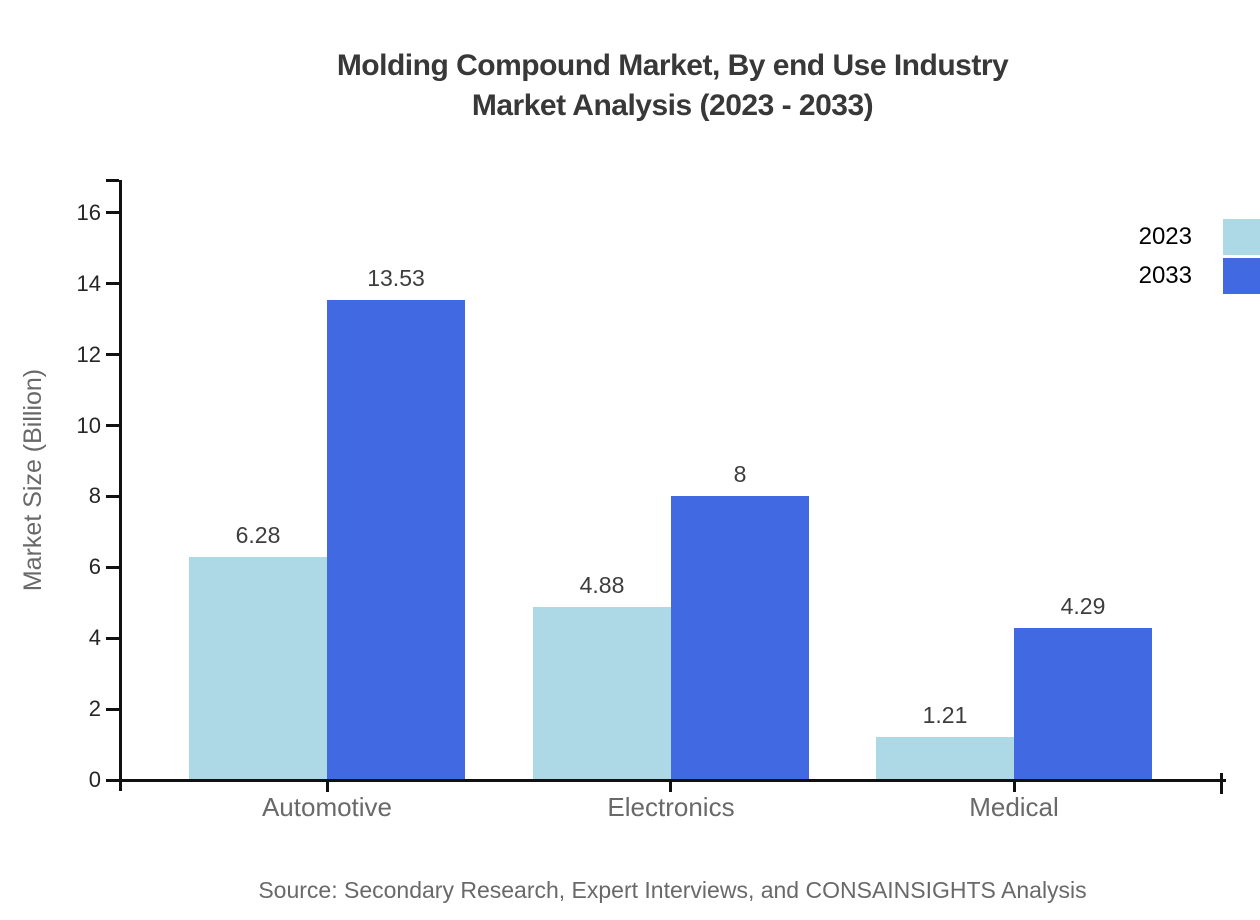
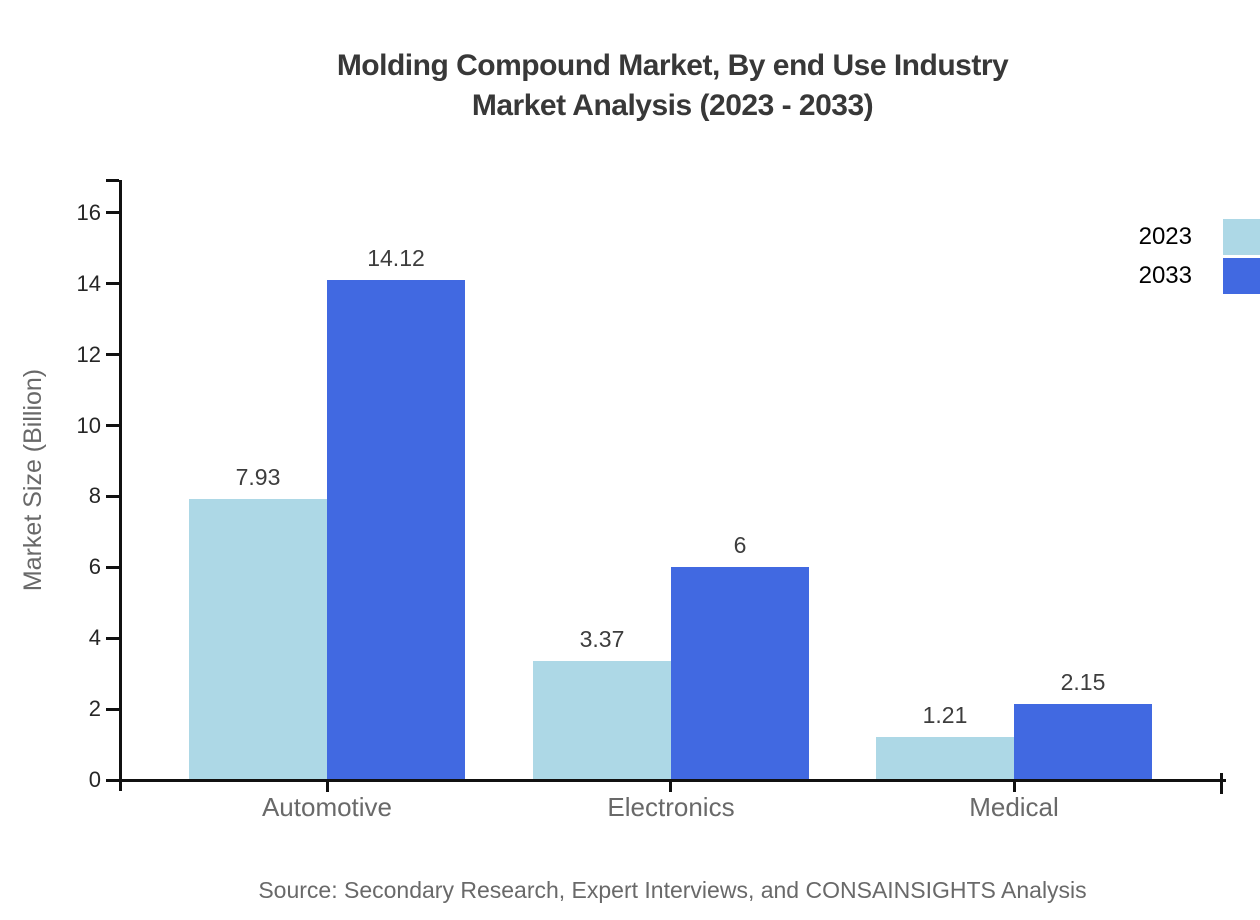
2023/Automotive: 6.28 -> 7.93
2033/Automotive: 13.53 -> 14.12
2023/Electronics: 4.88 -> 3.37
2033/Electronics: 8 -> 6
2033/Medical: 4.29 -> 2.15
